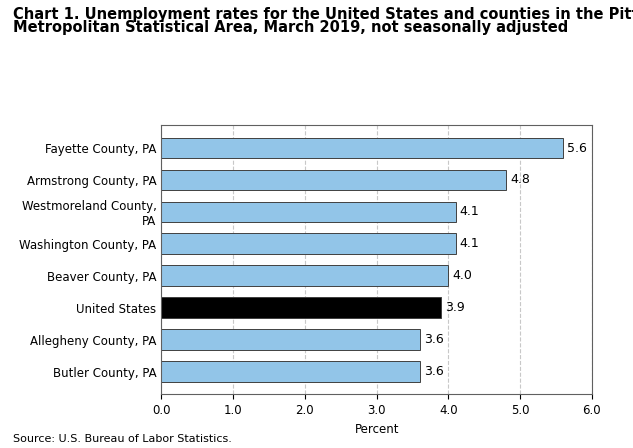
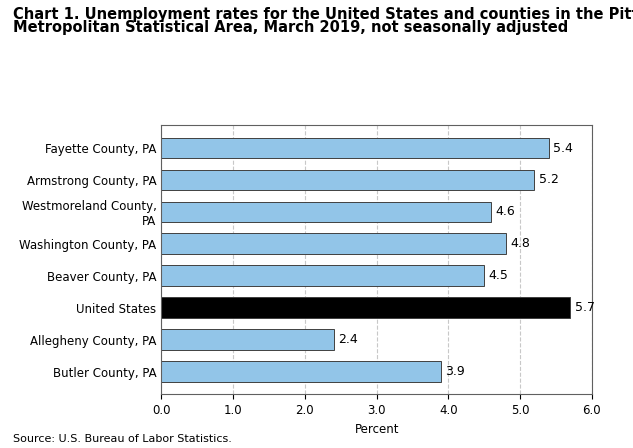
Fayette County, PA: 5.6 -> 5.4
Armstrong County, PA: 4.8 -> 5.2
Westmoreland County, PA: 4.1 -> 4.6
Washington County, PA: 4.1 -> 4.8
Beaver County, PA: 4.0 -> 4.5
United States: 3.9 -> 5.7
Allegheny County, PA: 3.6 -> 2.4
Butler County, PA: 3.6 -> 3.9
